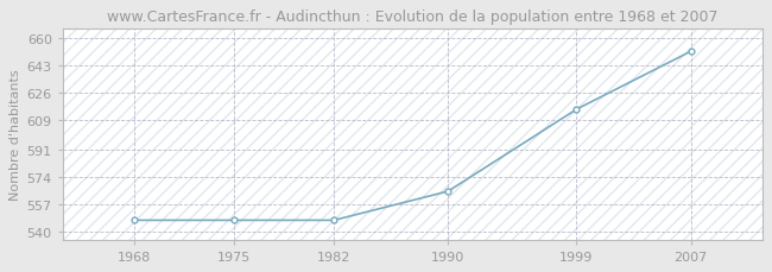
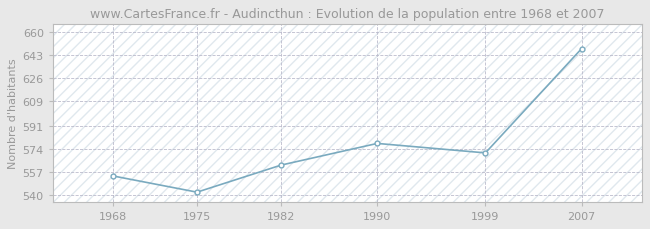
1968: 547 -> 554
1975: 547 -> 542
1982: 547 -> 562
1990: 565 -> 578
1999: 616 -> 571
2007: 652 -> 648
